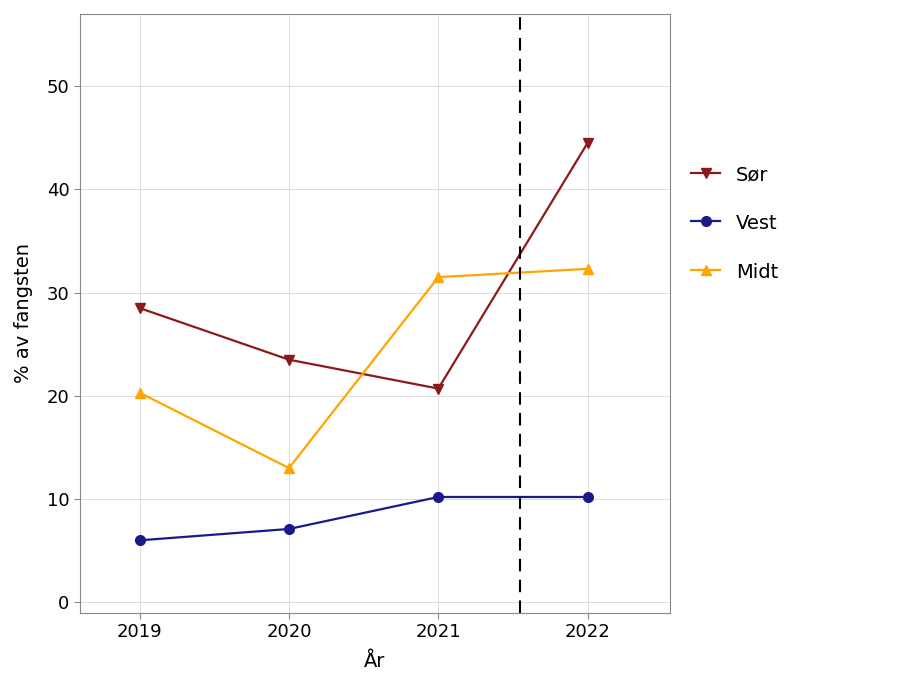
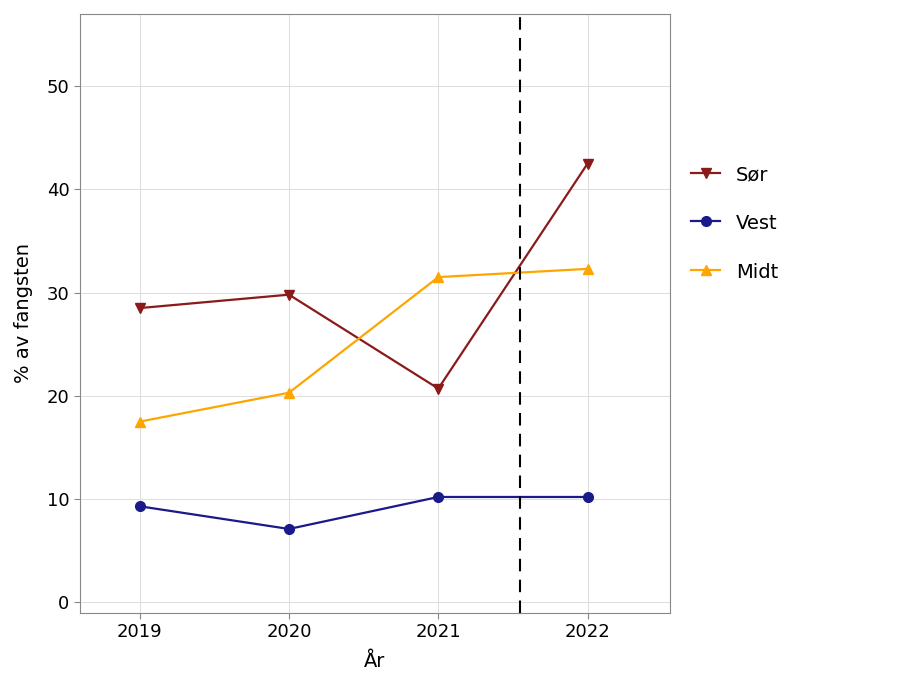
Vest/2019: 6.0 -> 9.3
Midt/2019: 20.3 -> 17.5
Sør/2020: 23.5 -> 29.8
Midt/2020: 13.0 -> 20.3
Sør/2022: 44.5 -> 42.5
